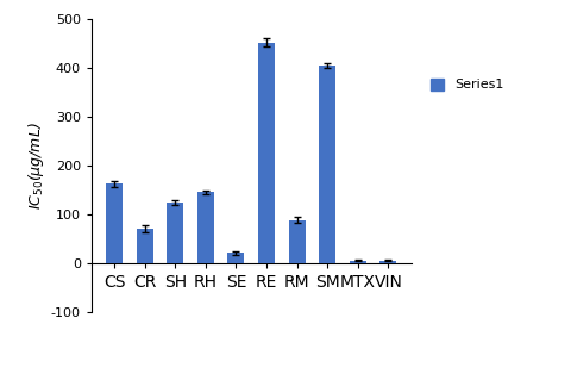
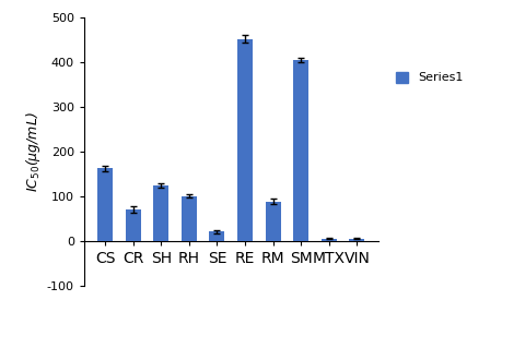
RH: 145 -> 100
